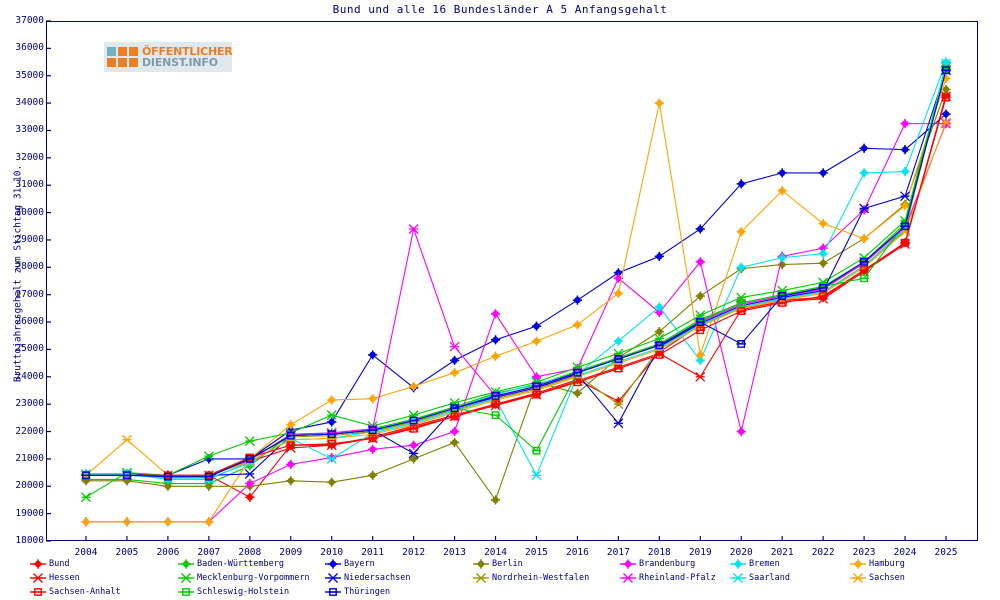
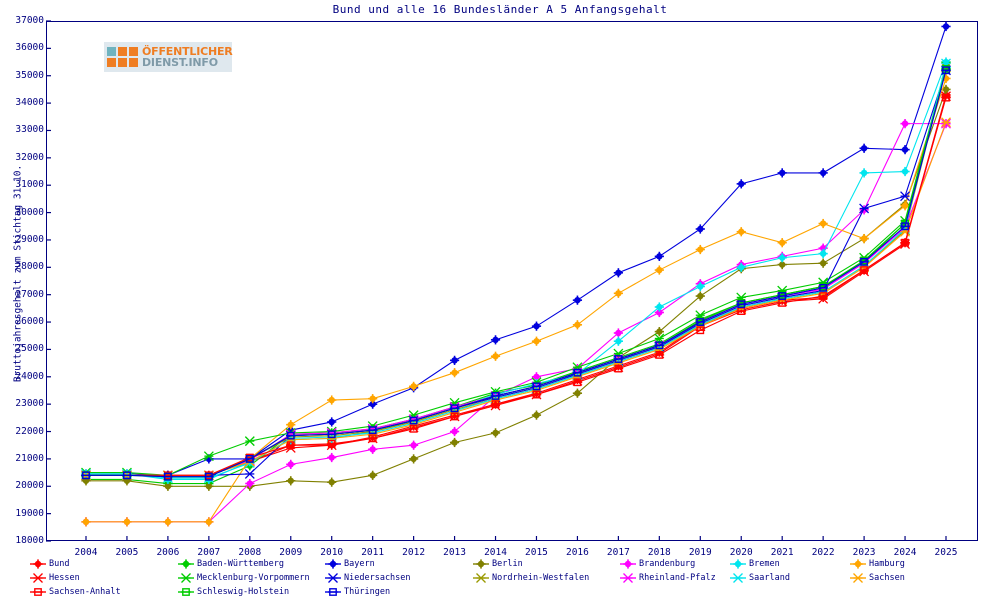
Mecklenburg-Vorpommern/2004: 19600 -> 20500
Sachsen/2005: 21700 -> 20400
Bund/2008: 19600 -> 20900
Mecklenburg-Vorpommern/2010: 22600 -> 22000
Saarland/2010: 21000 -> 21800
Bayern/2011: 24800 -> 23000
Niedersachsen/2012: 21200 -> 22400
Rheinland-Pfalz/2012: 29400 -> 22400
Rheinland-Pfalz/2013: 25100 -> 22900
Berlin/2014: 19500 -> 22000
Brandenburg/2014: 26300 -> 23300
Schleswig-Holstein/2014: 22600 -> 23300
Berlin/2015: 23800 -> 22600
Saarland/2015: 20400 -> 23600
Schleswig-Holstein/2015: 21300 -> 23600
Bund/2017: 23100 -> 24400
Brandenburg/2017: 27600 -> 25600
Niedersachsen/2017: 22300 -> 24600
Nordrhein-Westfalen/2017: 23000 -> 24600
Hamburg/2018: 34000 -> 27900
Brandenburg/2019: 28200 -> 27400
Bremen/2019: 24600 -> 27300
Hamburg/2019: 24800 -> 28600
Hessen/2019: 24000 -> 25800
Brandenburg/2020: 22000 -> 28100
Thüringen/2020: 25200 -> 26600
Hamburg/2021: 30800 -> 28900
Schleswig-Holstein/2023: 27600 -> 28200
Bayern/2025: 33600 -> 36800
